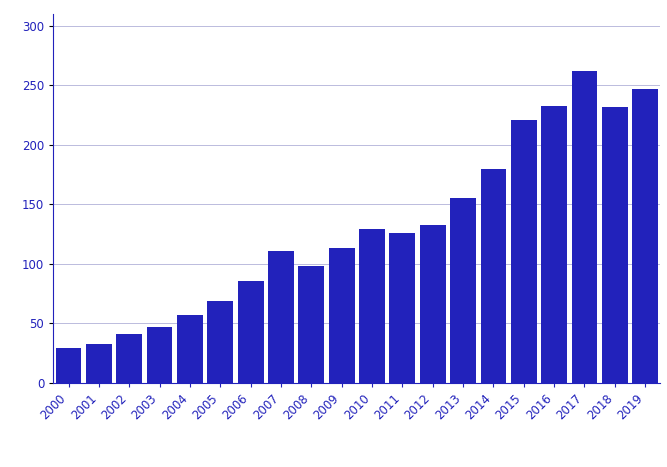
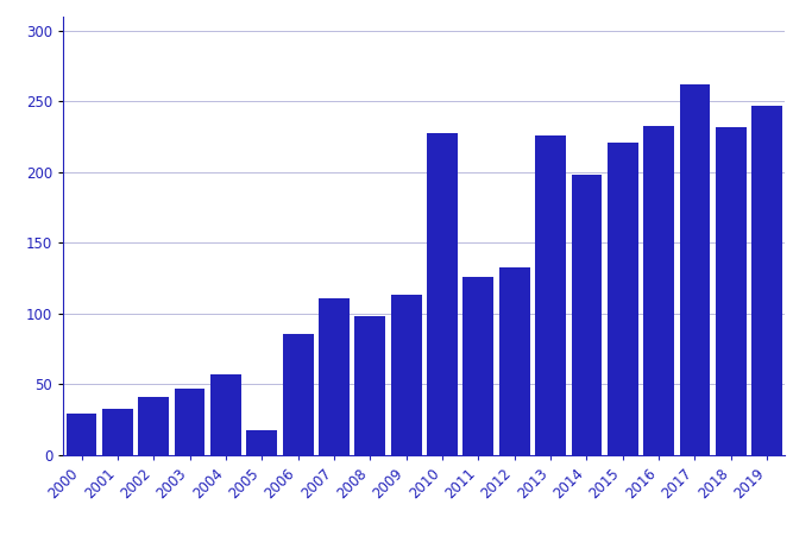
2005: 69 -> 18
2010: 129 -> 228
2013: 155 -> 226
2014: 180 -> 198
